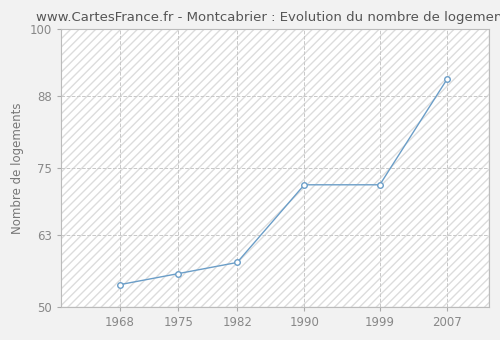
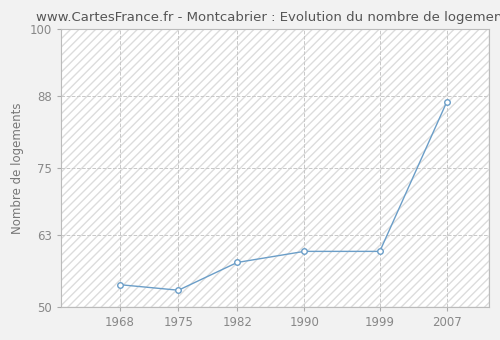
1975: 56 -> 53
1990: 72 -> 60
1999: 72 -> 60
2007: 91 -> 87
